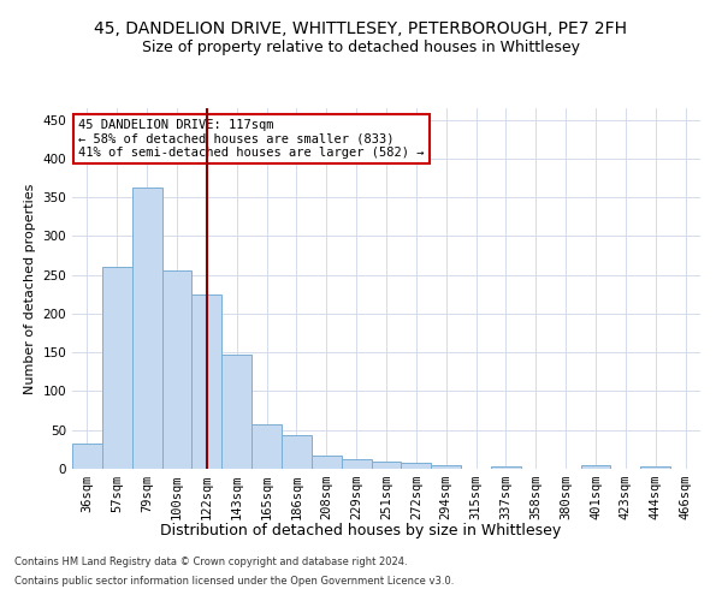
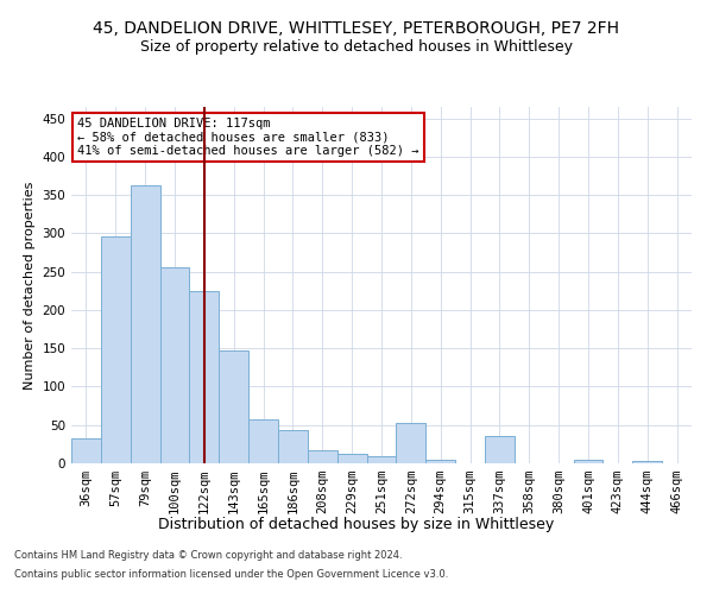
57sqm: 260 -> 296
272sqm: 7 -> 52
337sqm: 3 -> 36
